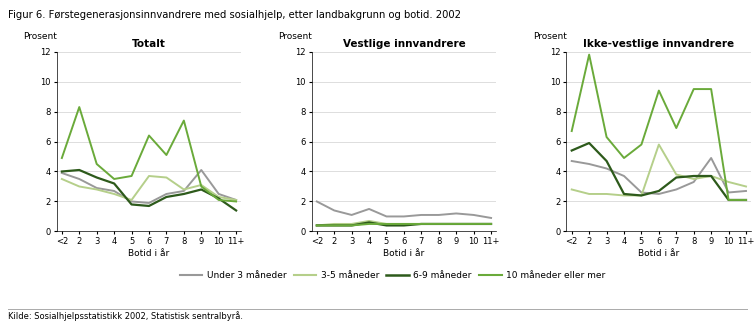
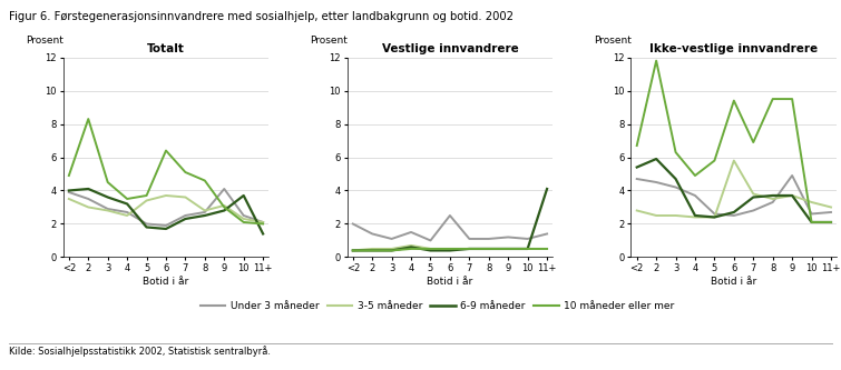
Totalt/3-5 måneder/5: 2.1 -> 3.4
Totalt/10 måneder eller mer/8: 7.4 -> 4.6
Totalt/6-9 måneder/10: 2.2 -> 3.7
Vestlige innvandrere/Under 3 måneder/6: 1.0 -> 2.5
Vestlige innvandrere/Under 3 måneder/11+: 0.9 -> 1.4
Vestlige innvandrere/6-9 måneder/11+: 0.5 -> 4.1
